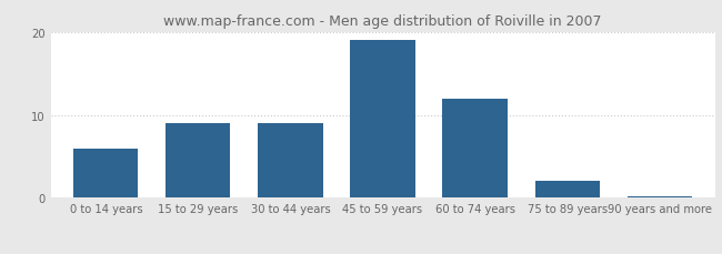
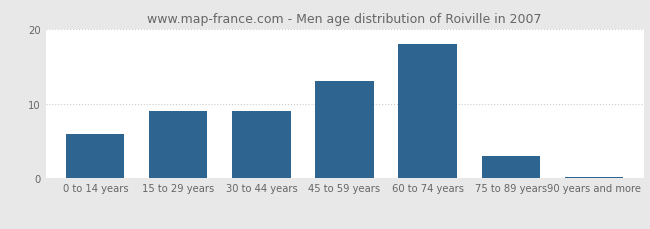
45 to 59 years: 19.0 -> 13.0
60 to 74 years: 12.0 -> 18.0
75 to 89 years: 2.0 -> 3.0
